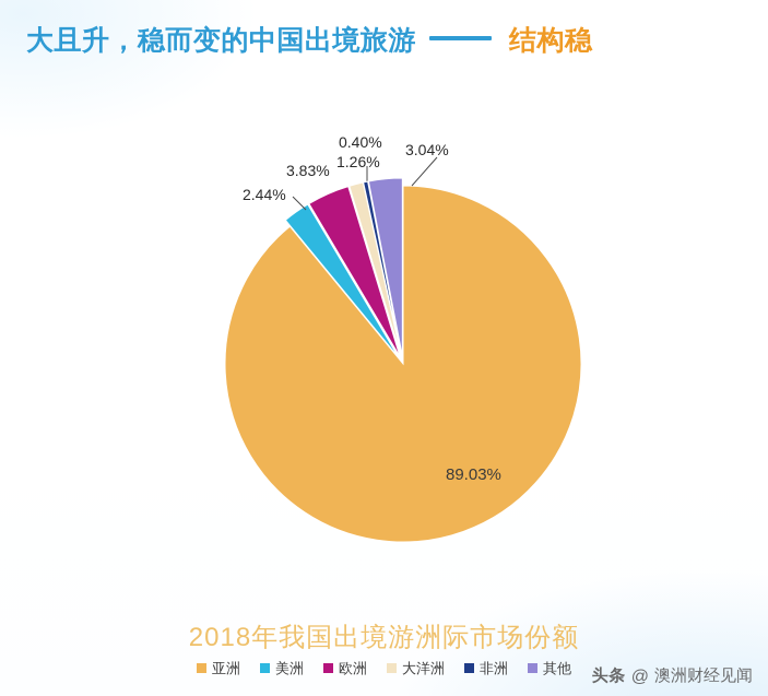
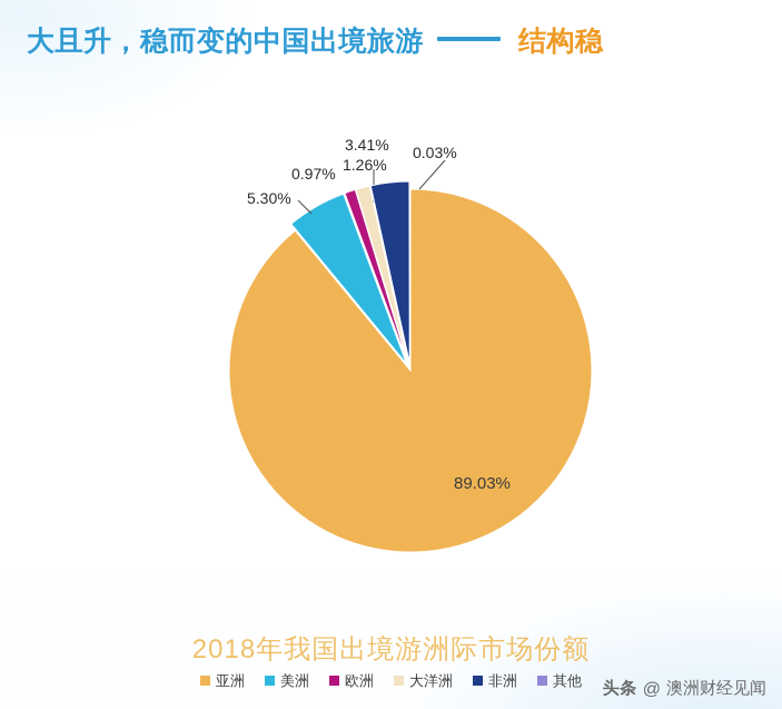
美洲: 2.44% -> 5.30%
欧洲: 3.83% -> 0.97%
非洲: 0.40% -> 3.41%
其他: 3.04% -> 0.03%
